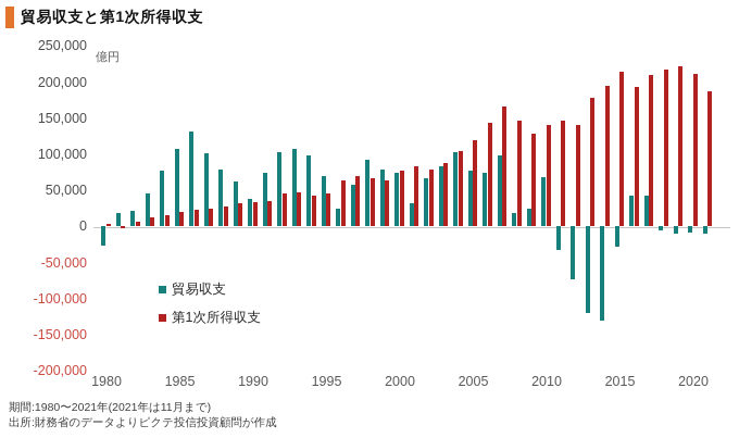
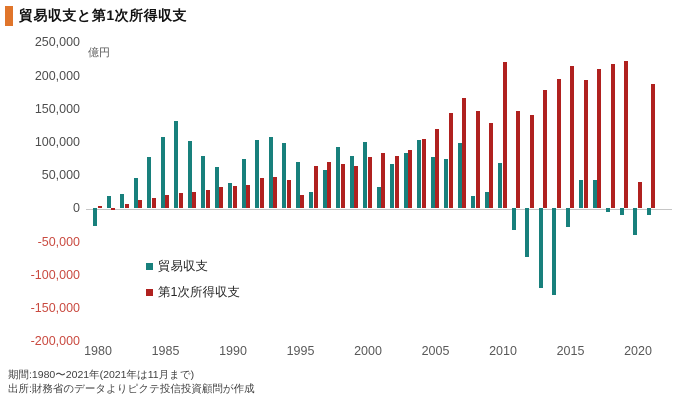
第1次所得収支/1995: 40000 -> 20000
貿易収支/2000: 80000 -> 100000
第1次所得収支/2010: 140000 -> 220000
貿易収支/2020: -10000 -> -40000
第1次所得収支/2020: 210000 -> 40000
